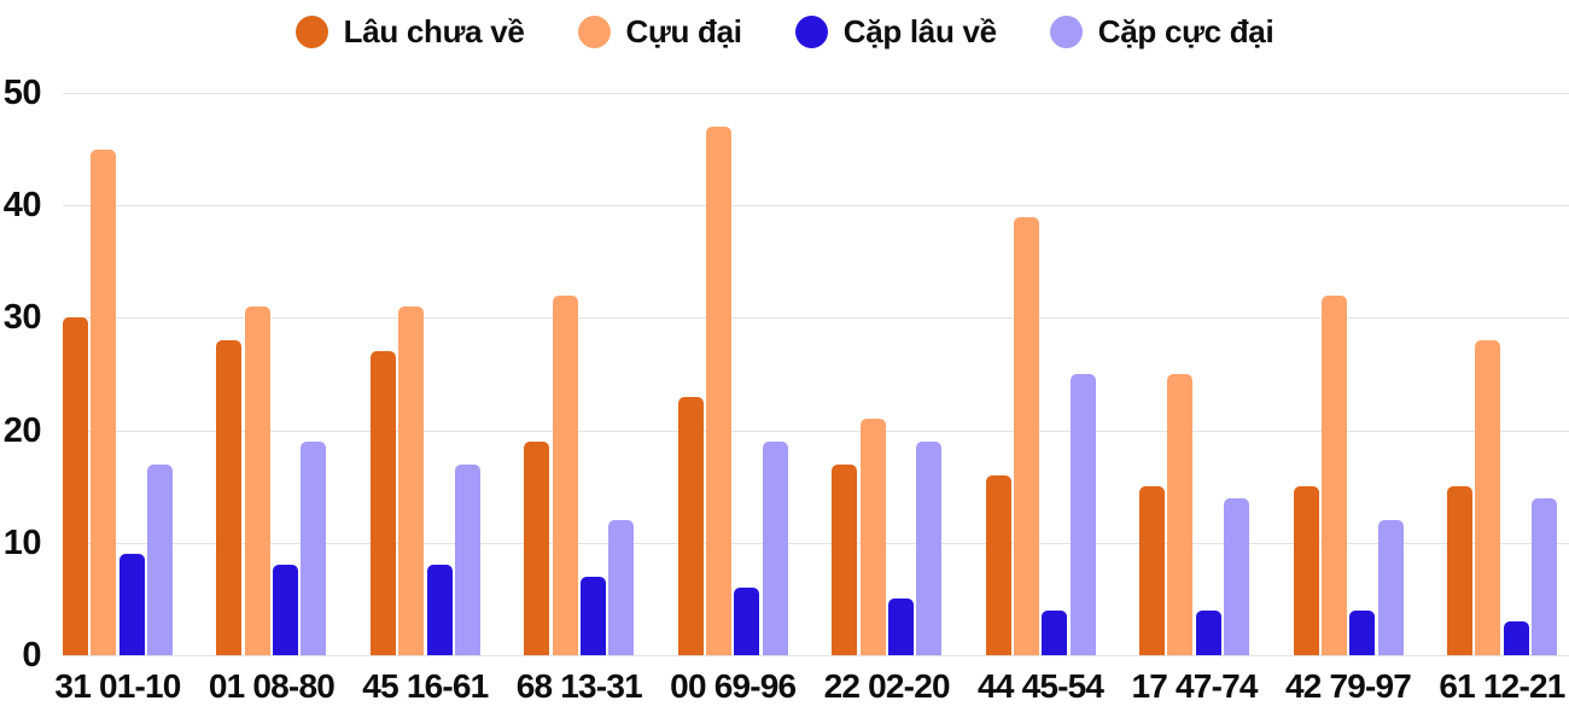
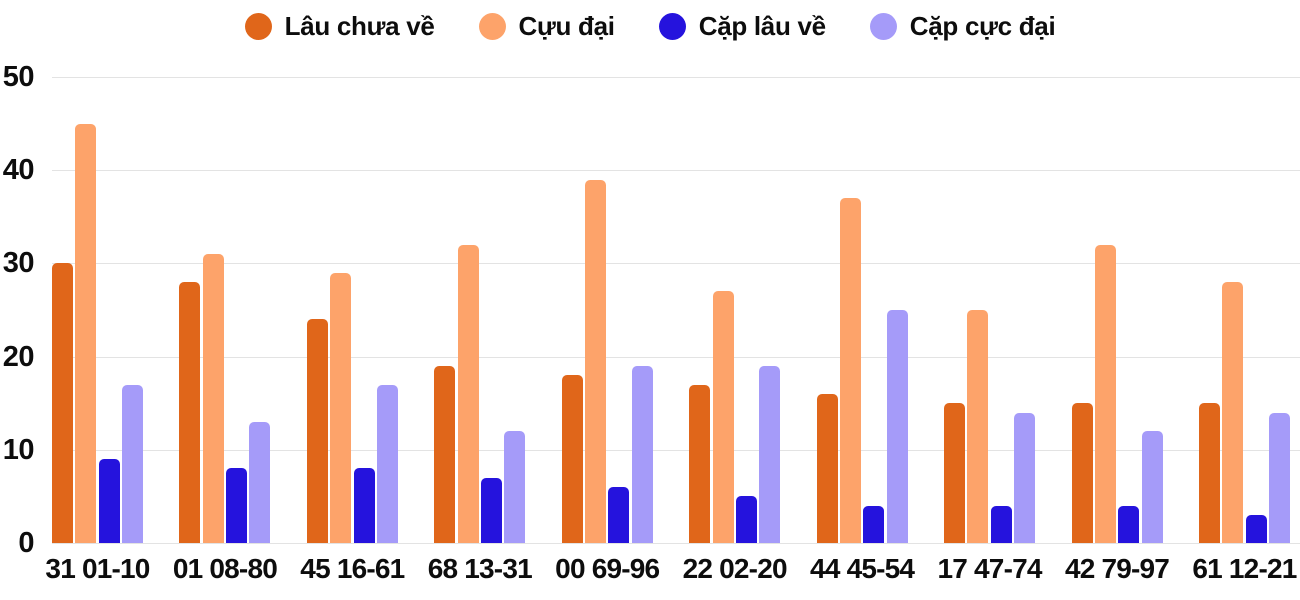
Cặp cực đại/01 08-80: 19 -> 13
Lâu chưa về/45 16-61: 27 -> 24
Cựu đại/45 16-61: 31 -> 29
Lâu chưa về/00 69-96: 23 -> 18
Cựu đại/00 69-96: 47 -> 39
Cựu đại/22 02-20: 21 -> 27
Cựu đại/44 45-54: 39 -> 37
